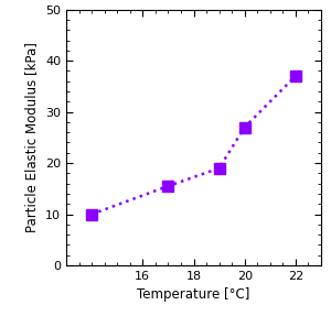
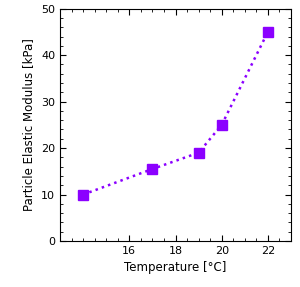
20: 27.0 -> 25.0
22: 37.0 -> 45.0
